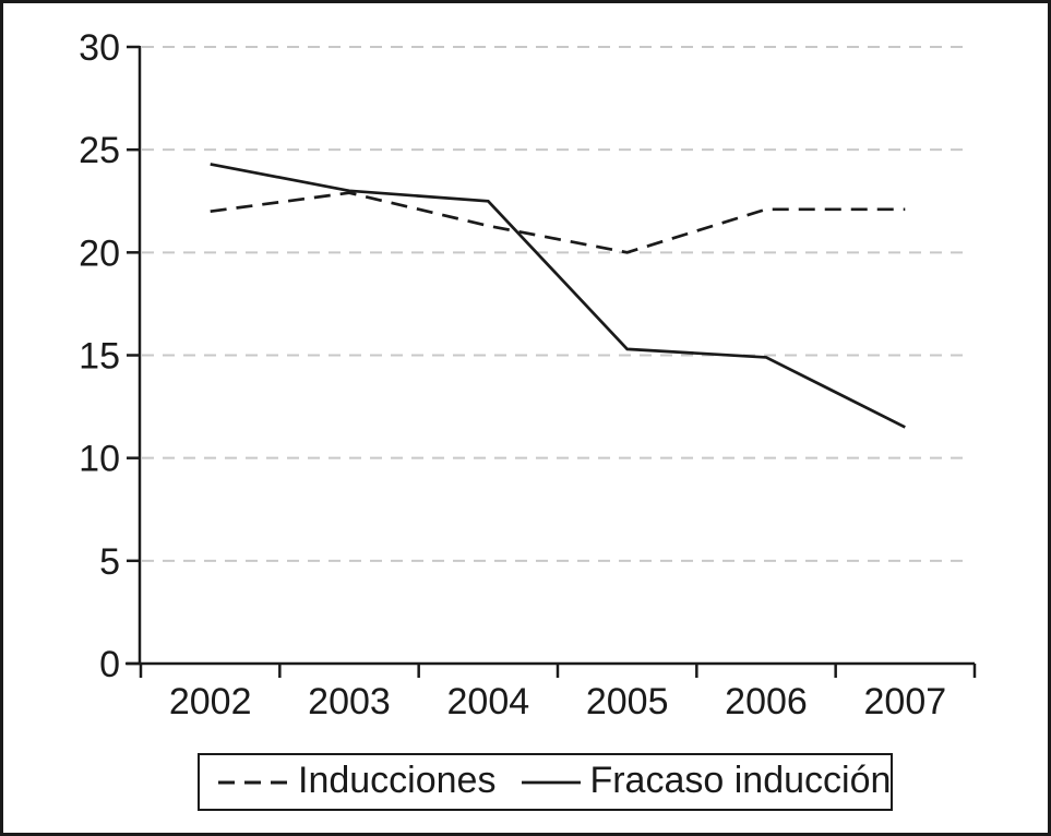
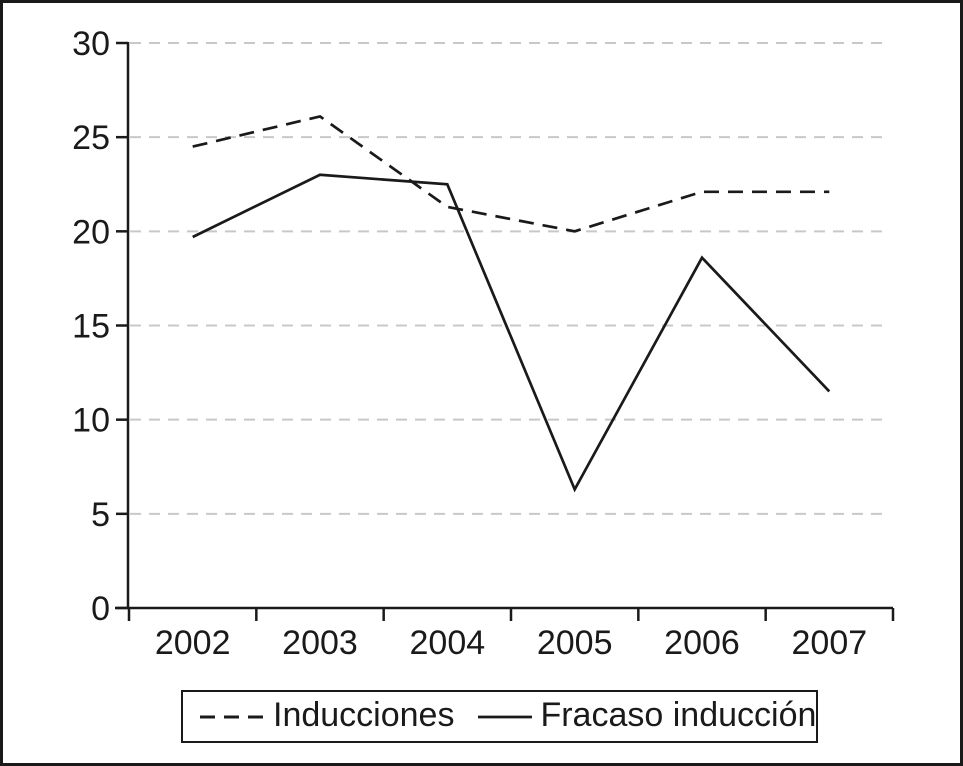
Inducciones/2002: 22.0 -> 24.5
Fracaso inducción/2002: 24.3 -> 19.7
Inducciones/2003: 22.9 -> 26.1
Fracaso inducción/2005: 15.3 -> 6.3
Fracaso inducción/2006: 14.9 -> 18.6
